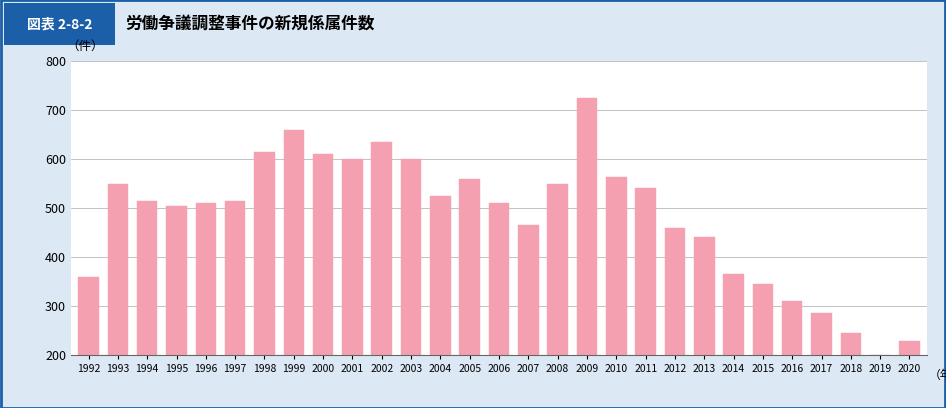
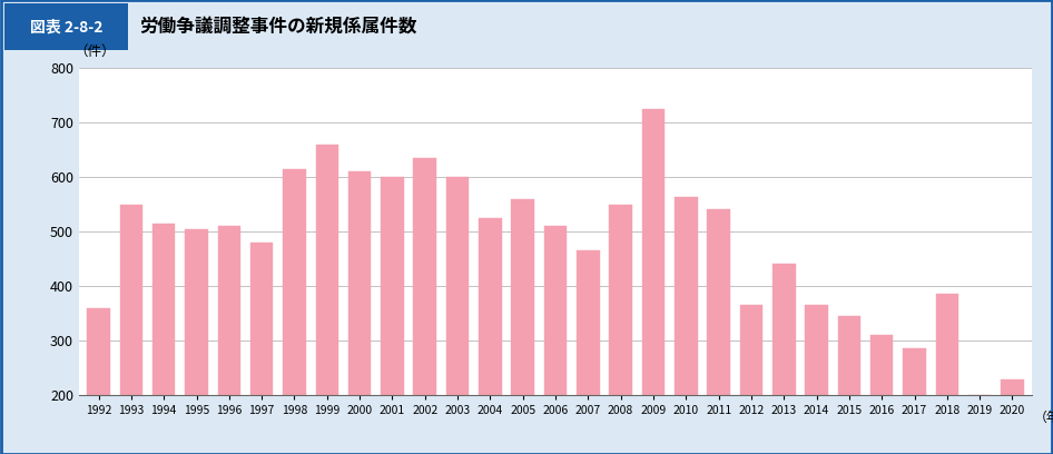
1997: 515 -> 480
2012: 460 -> 365
2018: 245 -> 385
